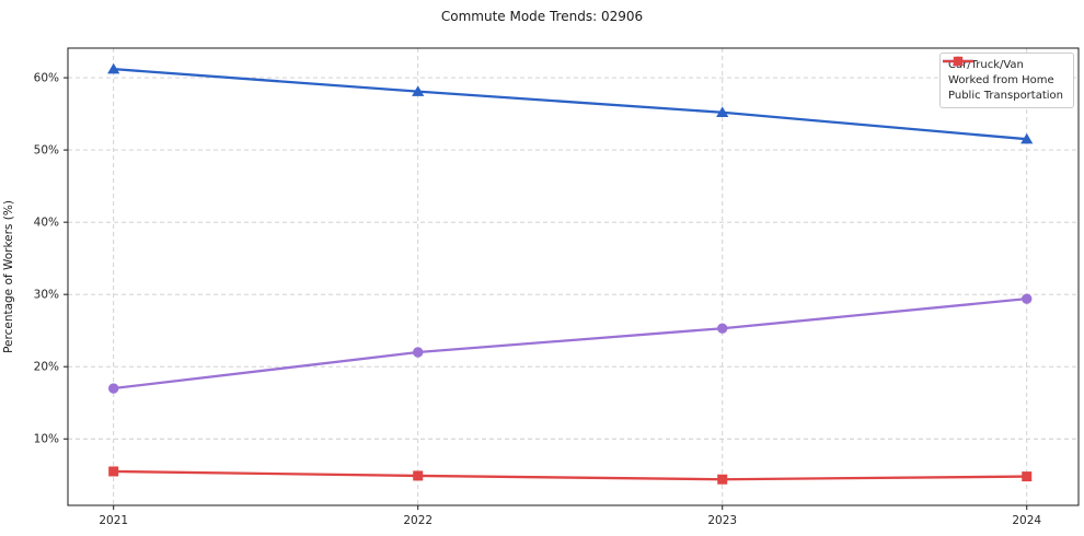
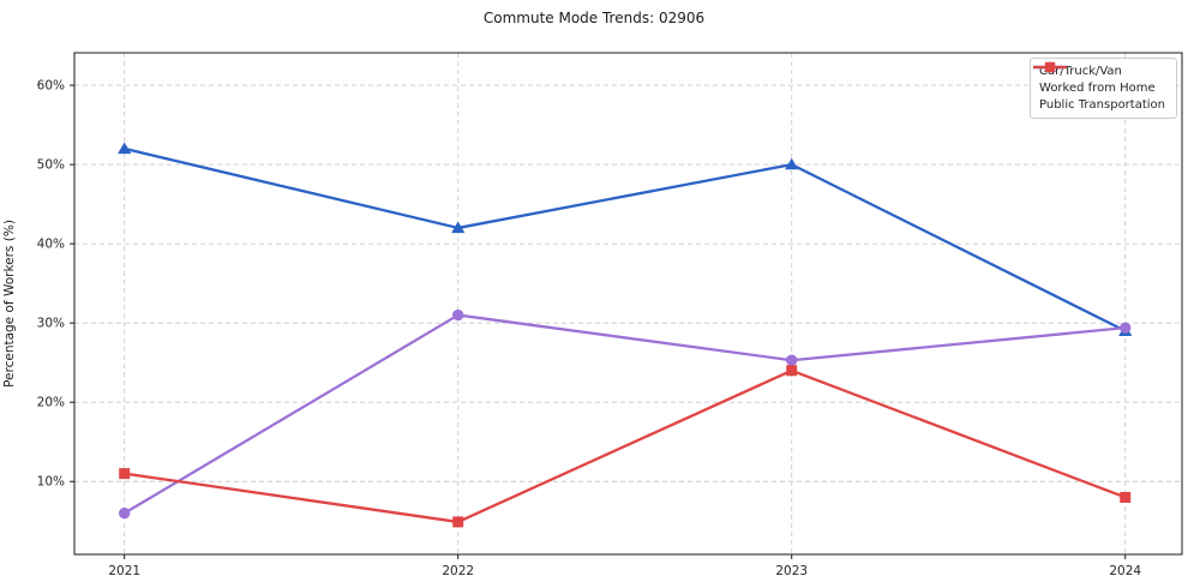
Car/Truck/Van/2021: 61% -> 52%
Worked from Home/2021: 17% -> 6%
Public Transportation/2021: 6% -> 11%
Car/Truck/Van/2022: 58% -> 42%
Worked from Home/2022: 22% -> 31%
Car/Truck/Van/2023: 55% -> 50%
Public Transportation/2023: 4% -> 24%
Car/Truck/Van/2024: 52% -> 29%
Public Transportation/2024: 5% -> 8%
